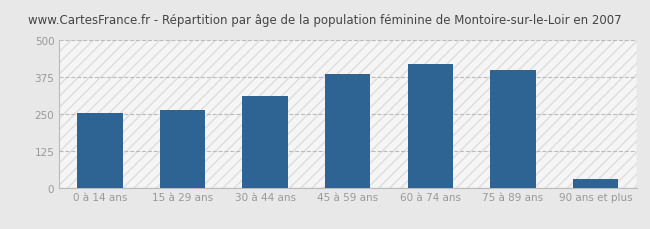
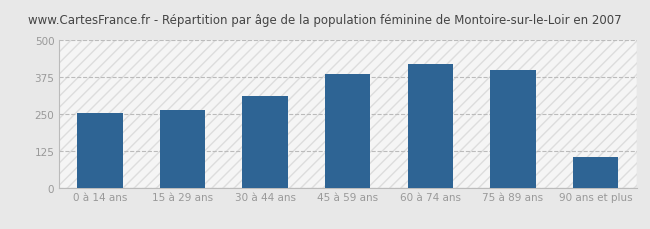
90 ans et plus: 30 -> 105
